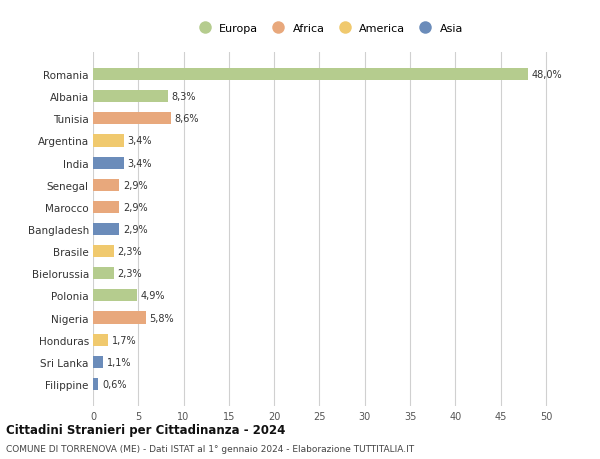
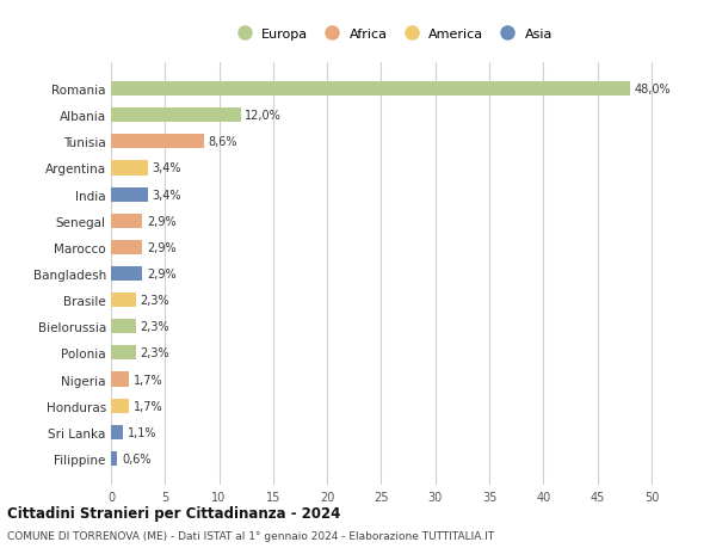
Albania: 8,3% -> 12,0%
Polonia: 4,9% -> 2,3%
Nigeria: 5,8% -> 1,7%
